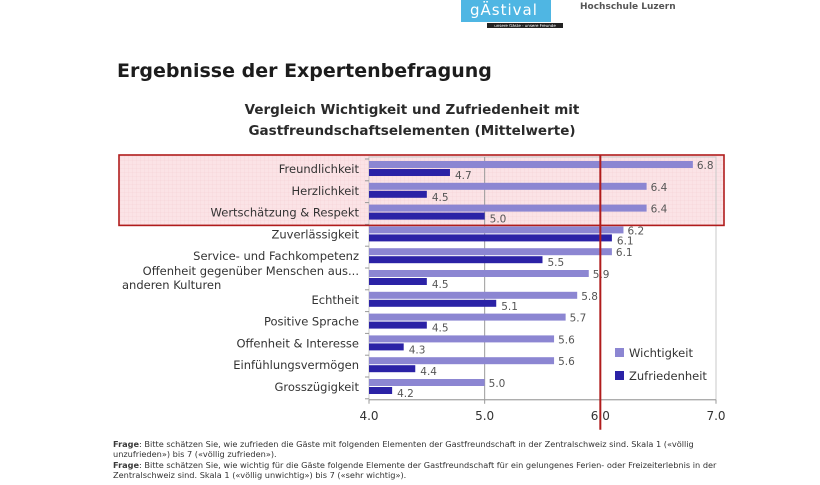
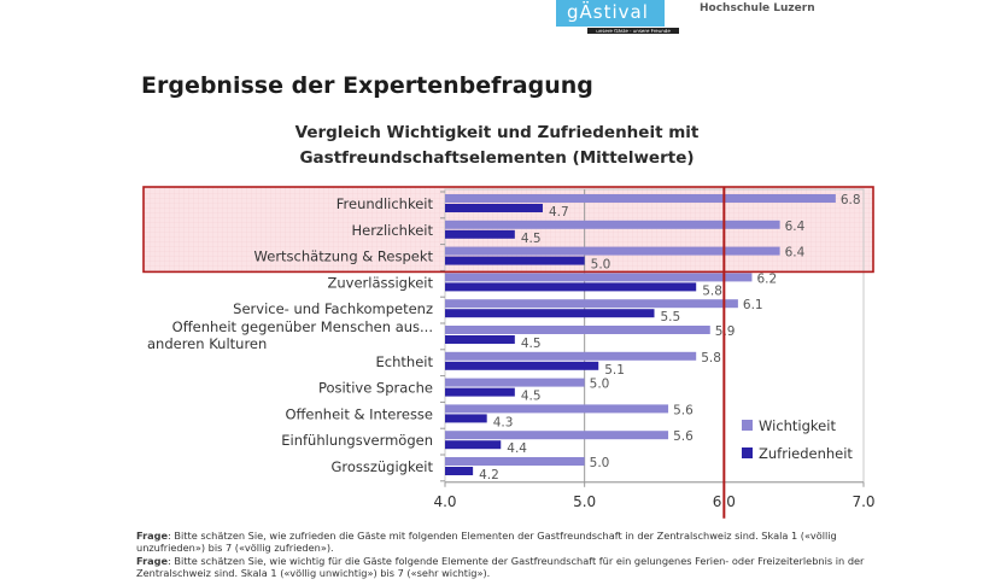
Zufriedenheit/Zuverlässigkeit: 6.1 -> 5.8
Wichtigkeit/Positive Sprache: 5.7 -> 5.0
